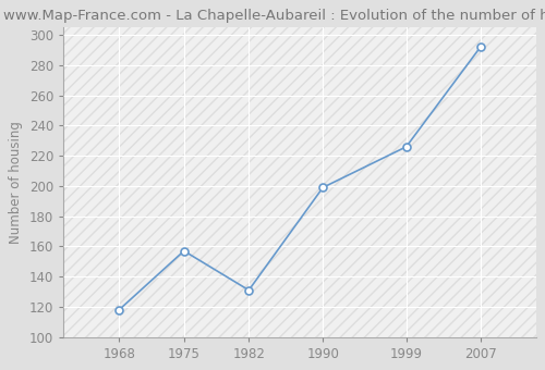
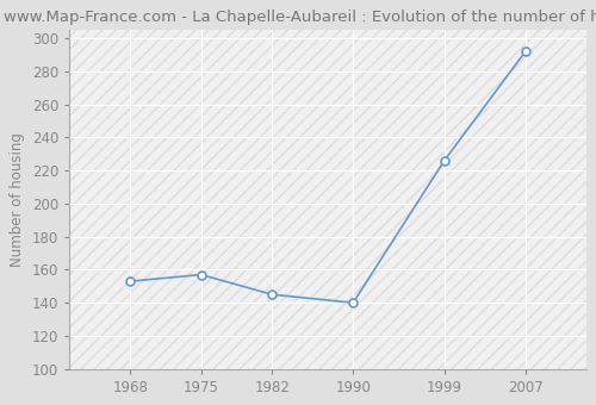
1968: 118 -> 153
1982: 131 -> 145
1990: 199 -> 140
